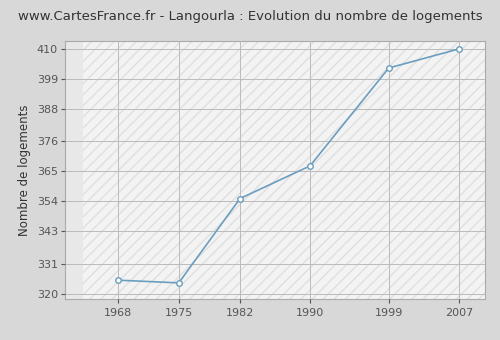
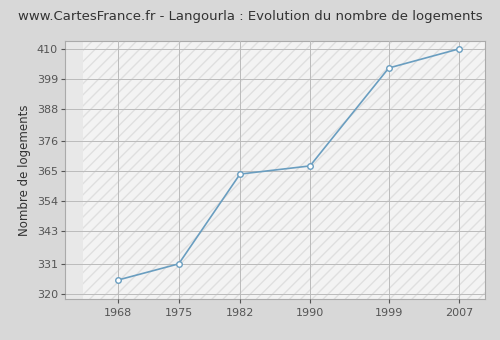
1975: 324 -> 331
1982: 355 -> 364
